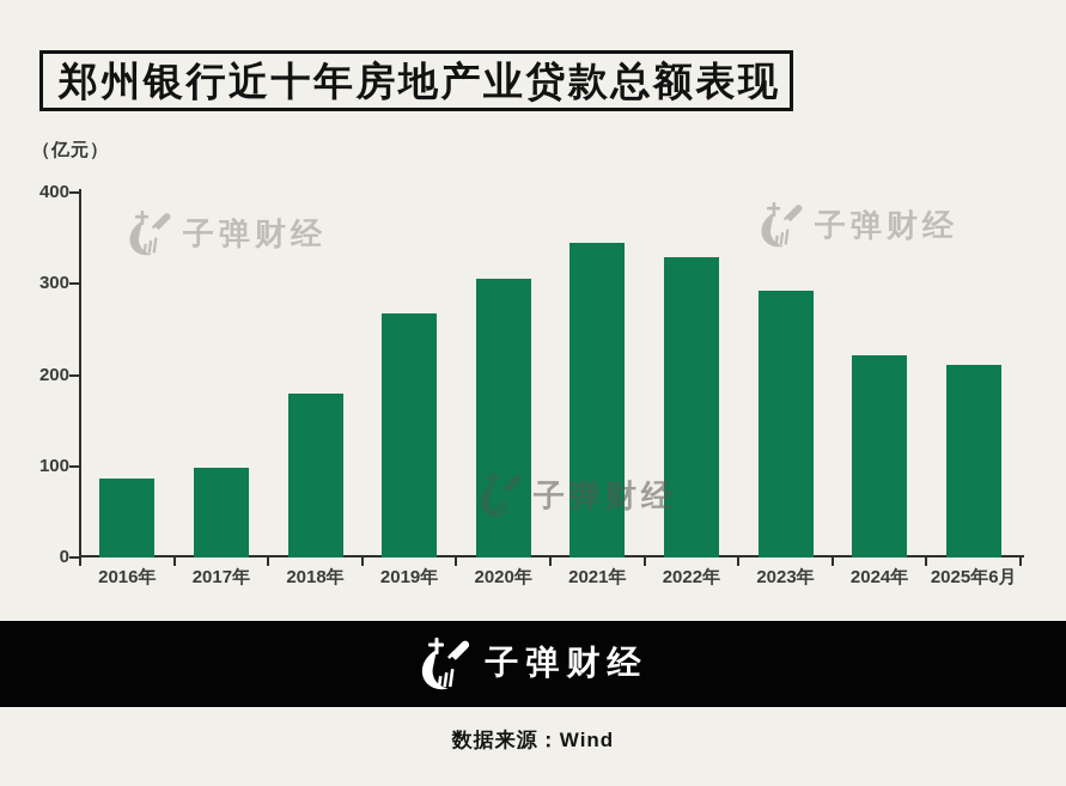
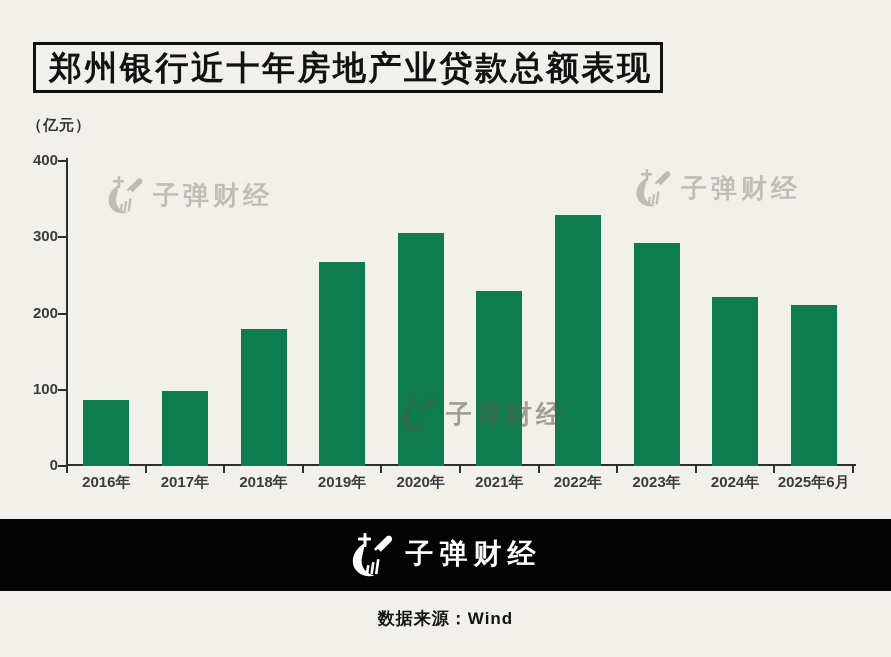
2021年: 340 -> 230
